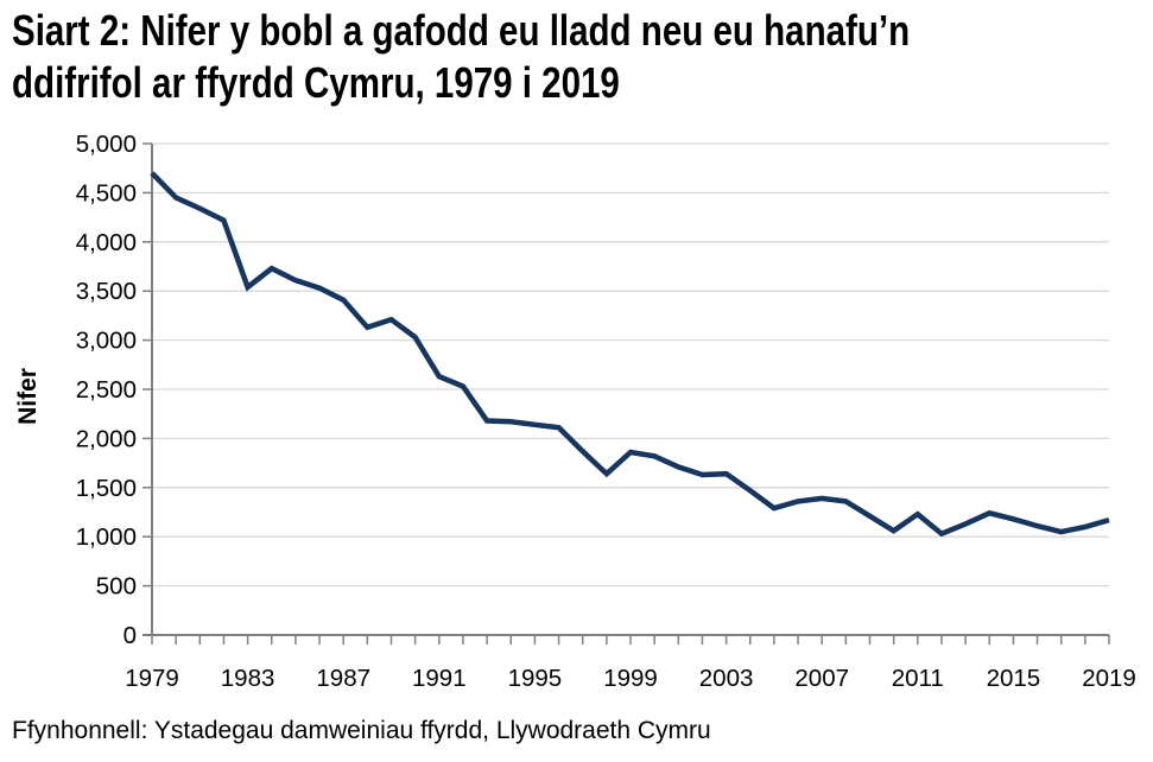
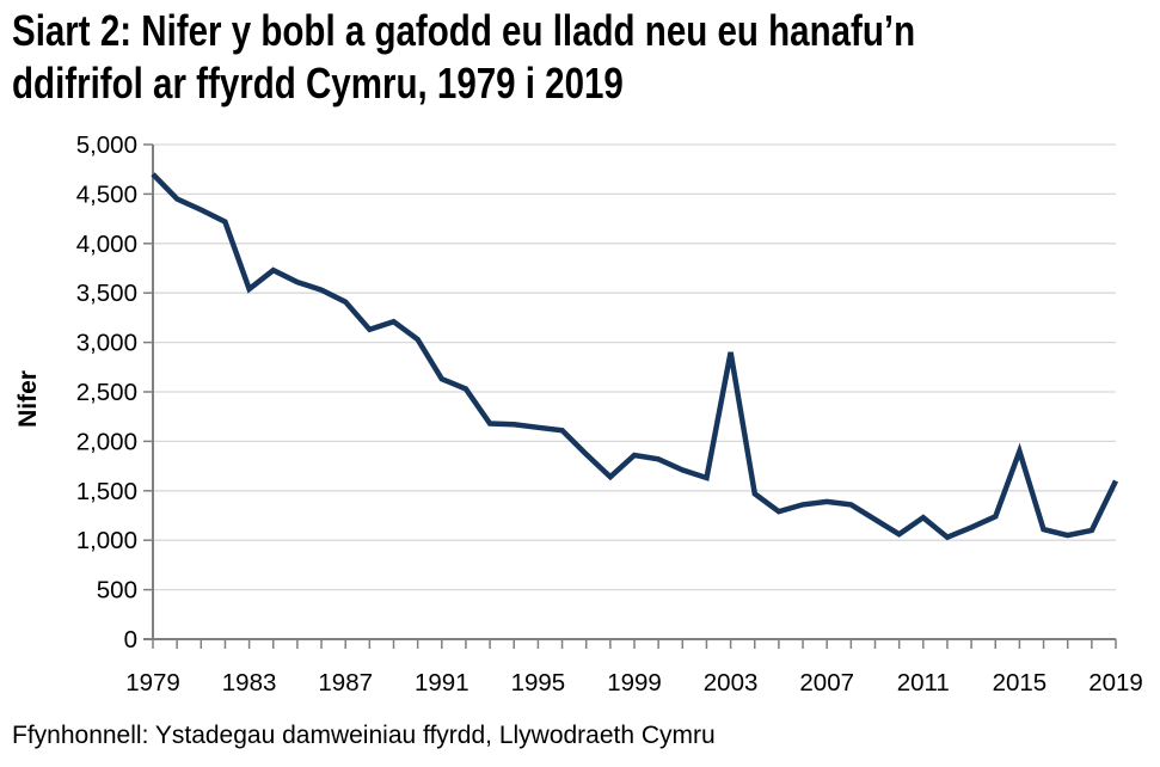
2003: 1600 -> 2900
2015: 1200 -> 1900
2019: 1200 -> 1600
